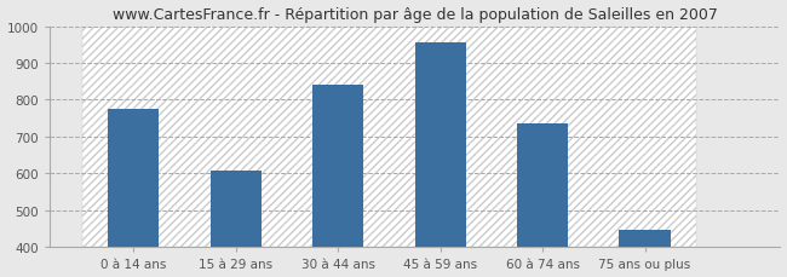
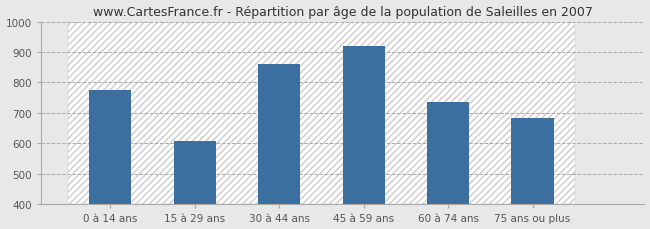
30 à 44 ans: 840 -> 860
45 à 59 ans: 957 -> 920
75 ans ou plus: 448 -> 685
